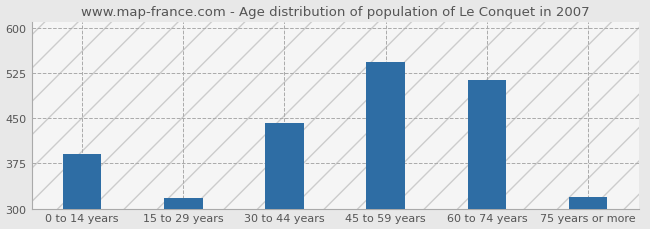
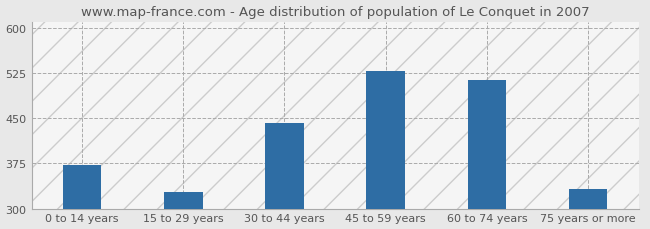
0 to 14 years: 390 -> 372
15 to 29 years: 318 -> 328
45 to 59 years: 543 -> 528
75 years or more: 320 -> 332
